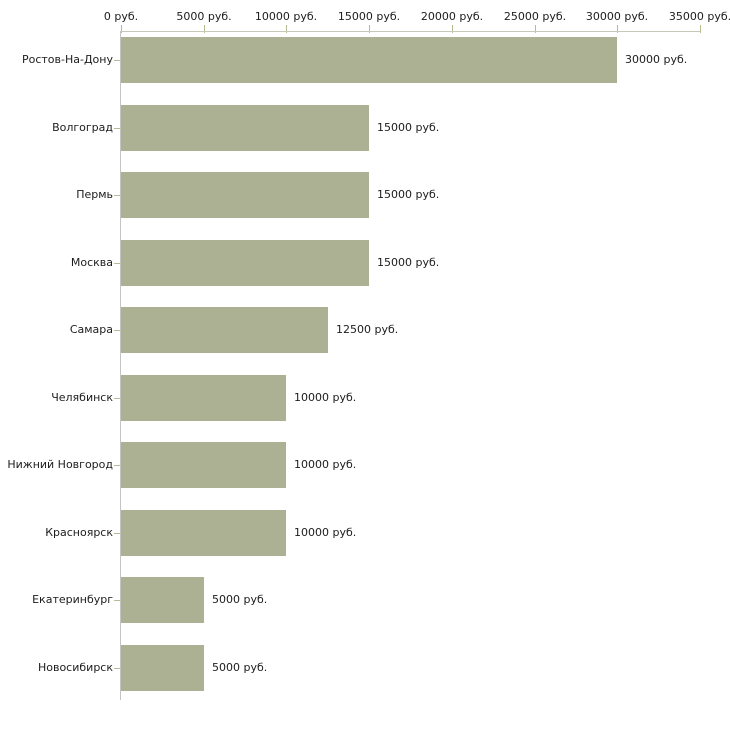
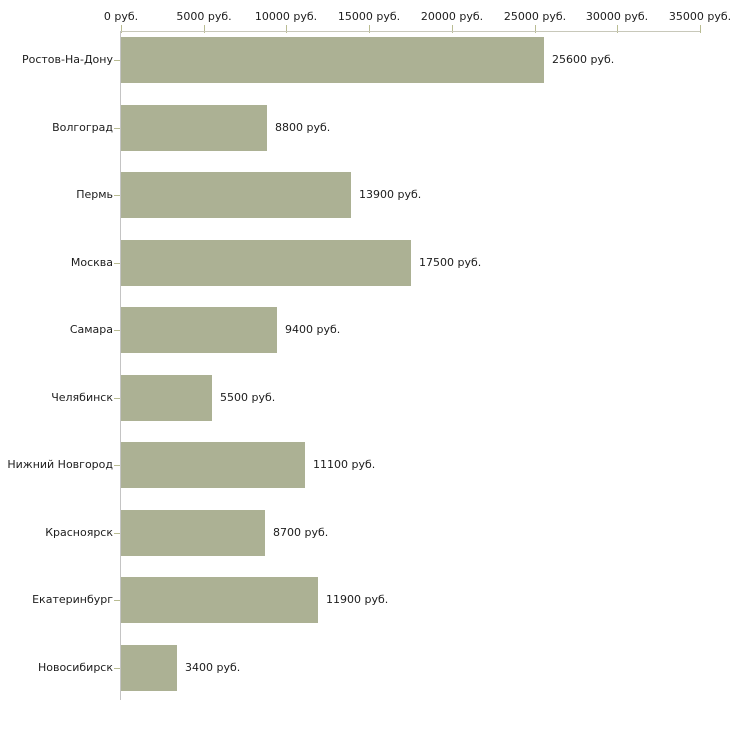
Ростов-На-Дону: 30000 -> 25600
Волгоград: 15000 -> 8800
Пермь: 15000 -> 13900
Москва: 15000 -> 17500
Самара: 12500 -> 9400
Челябинск: 10000 -> 5500
Нижний Новгород: 10000 -> 11100
Красноярск: 10000 -> 8700
Екатеринбург: 5000 -> 11900
Новосибирск: 5000 -> 3400
